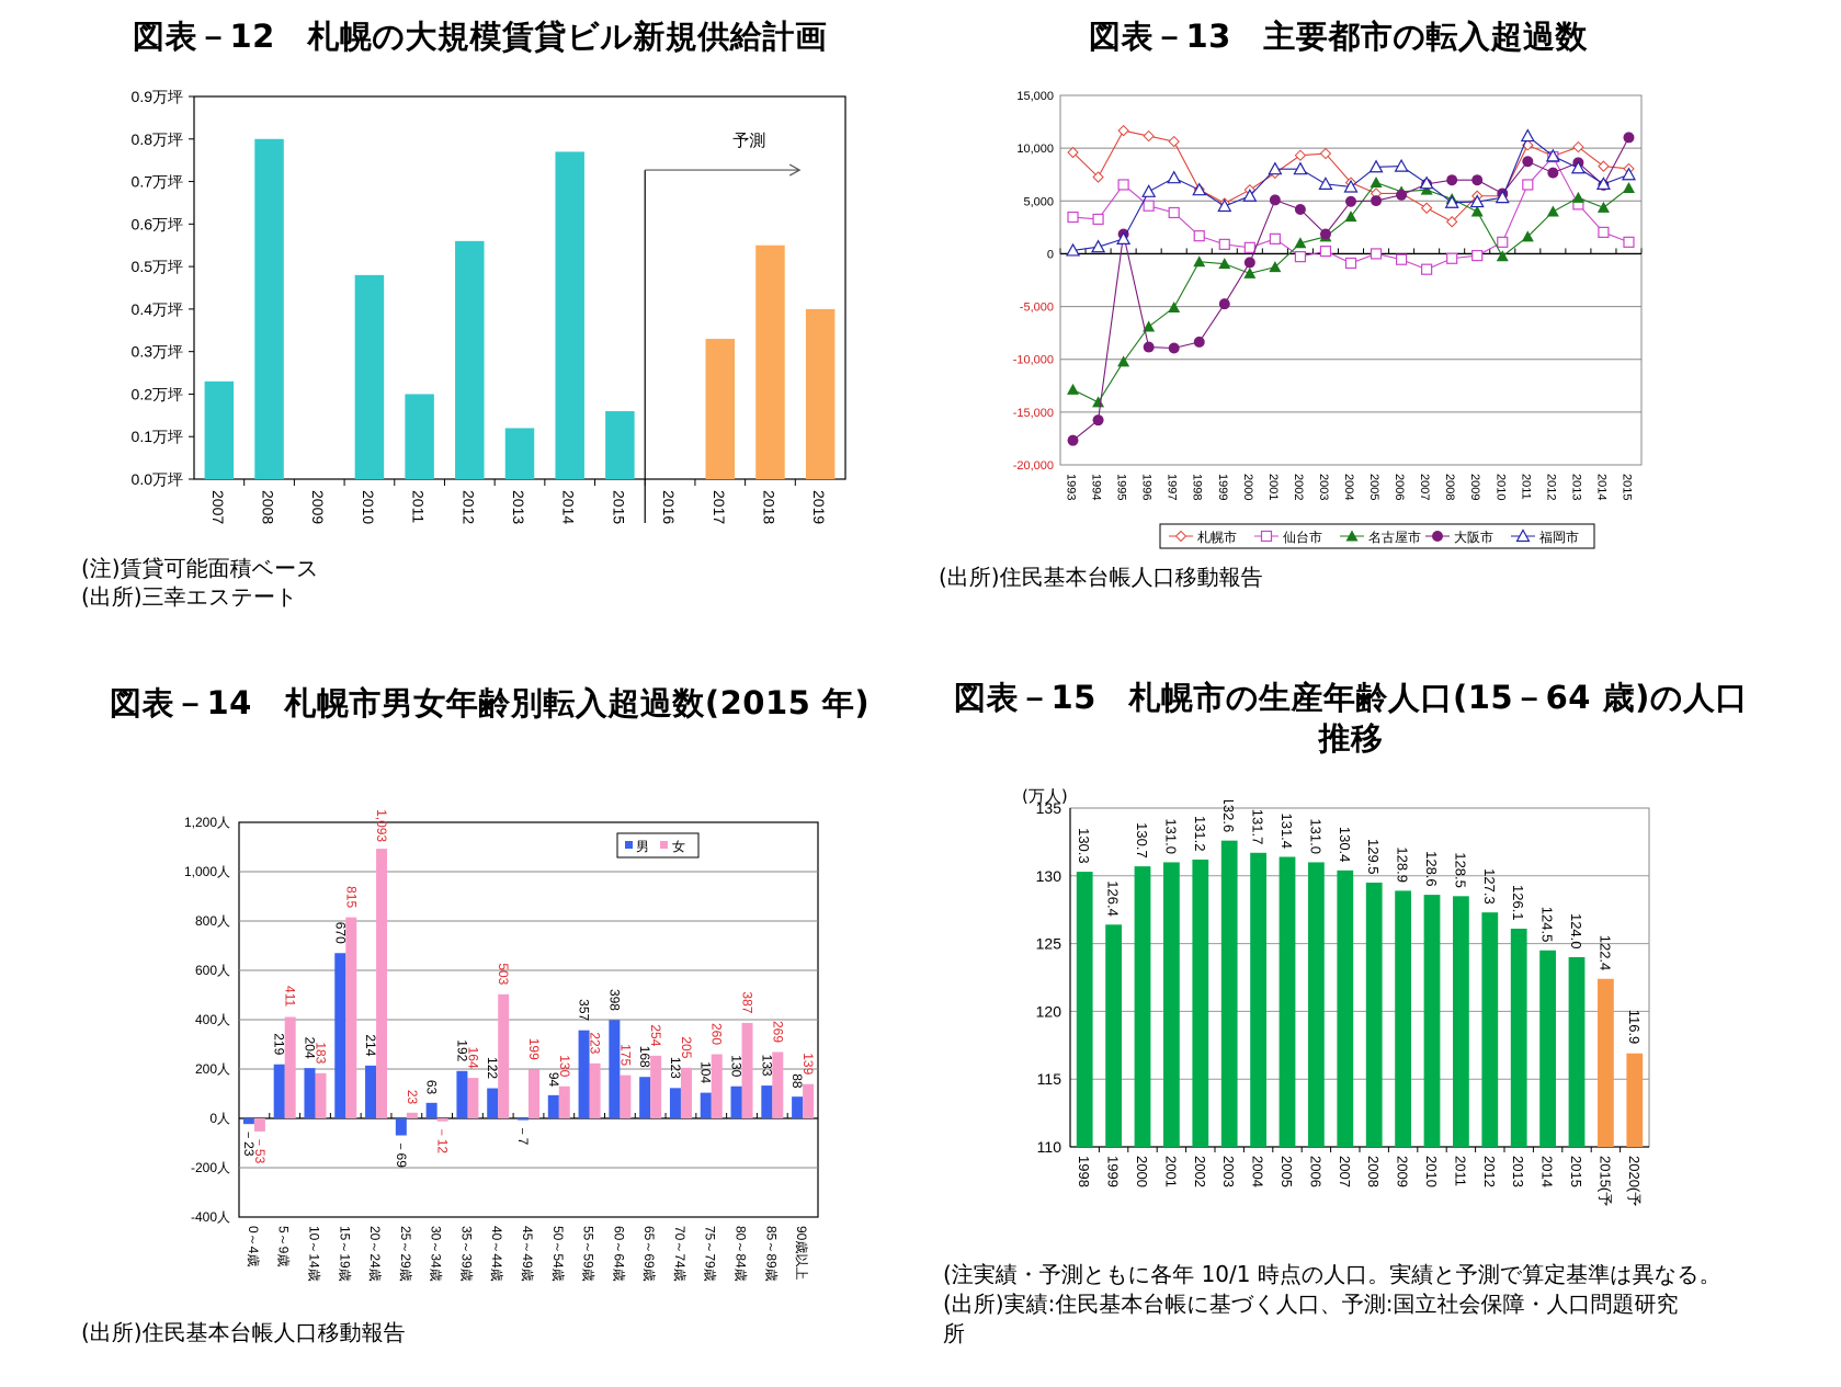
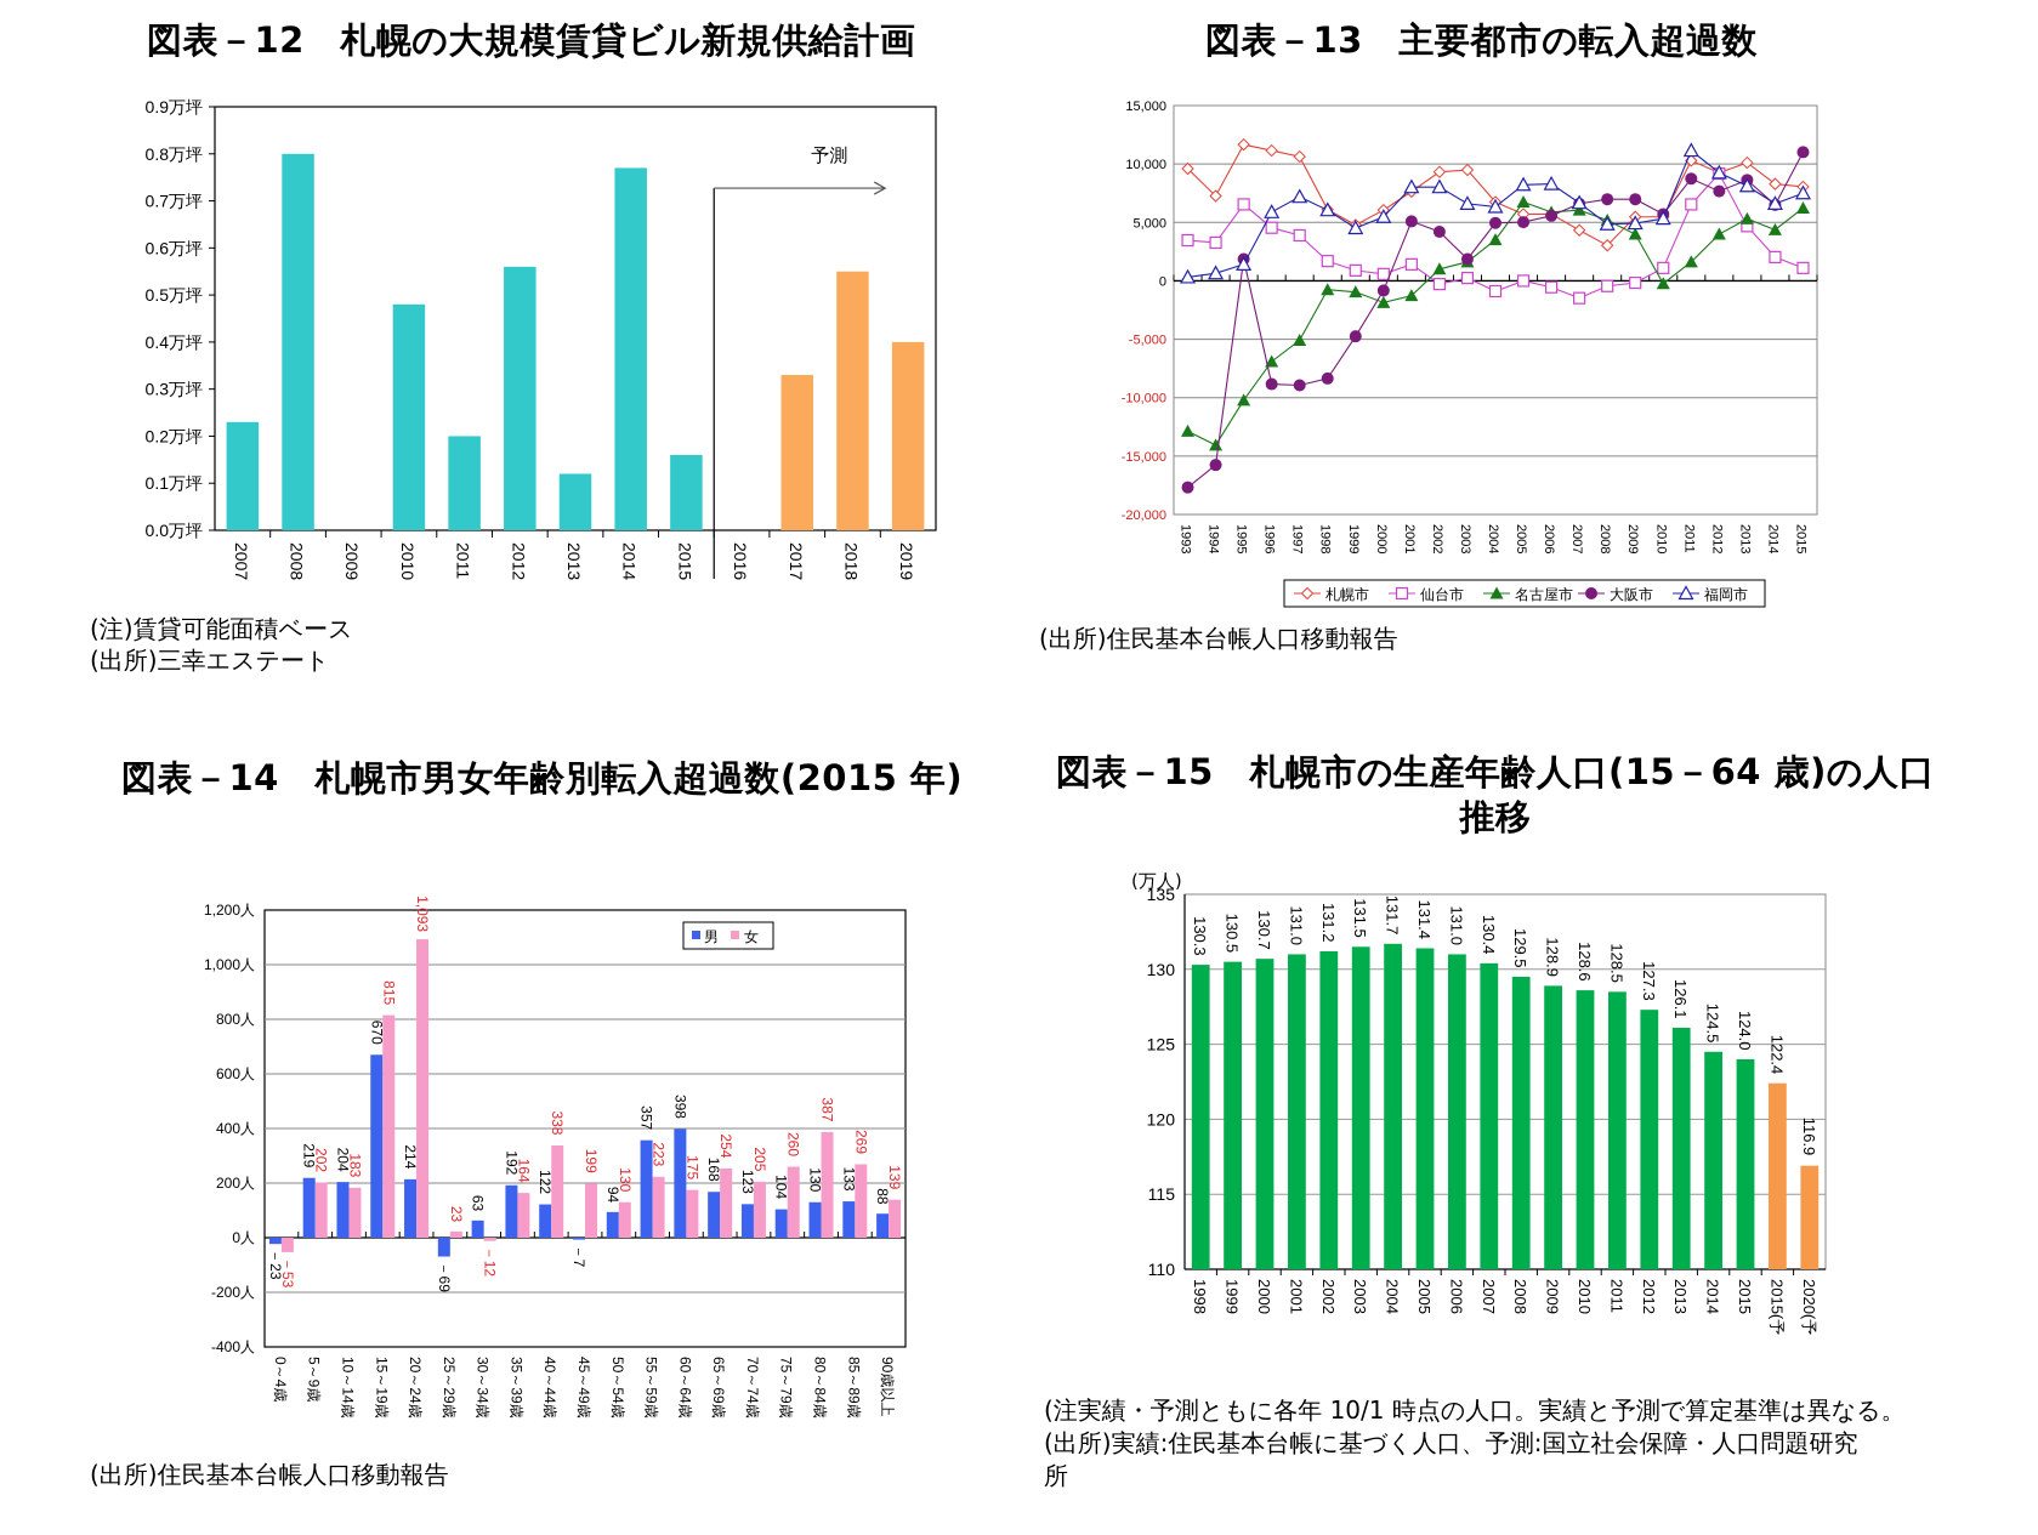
図表－14 札幌市男女年齢別転入超過数(2015 年)/女/5～9歳: 411 -> 202
図表－14 札幌市男女年齢別転入超過数(2015 年)/女/40～44歳: 503 -> 338
図表－15 札幌市の生産年齢人口(15－64 歳)の人口推移/1999: 126.4 -> 130.5
図表－15 札幌市の生産年齢人口(15－64 歳)の人口推移/2003: 132.6 -> 131.5
